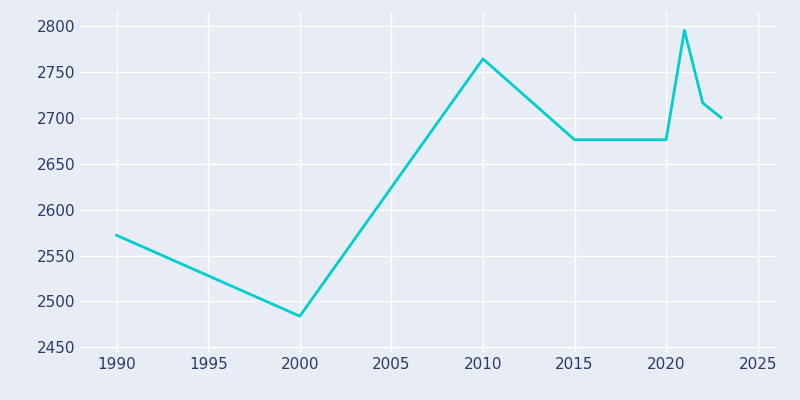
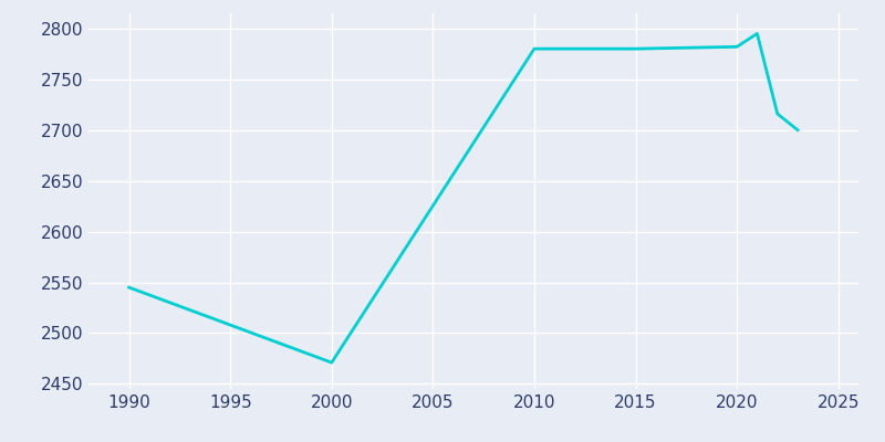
1990: 2572 -> 2545
2000: 2484 -> 2471
2010: 2764 -> 2780
2015: 2676 -> 2780
2020: 2676 -> 2782
